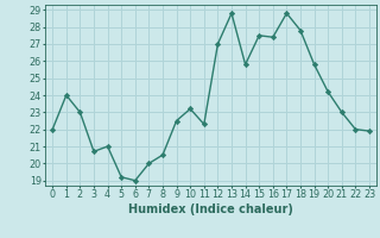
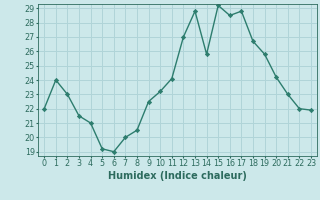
3: 20.7 -> 21.5
11: 22.3 -> 24.1
15: 27.5 -> 29.2
16: 27.4 -> 28.5
18: 27.8 -> 26.7
